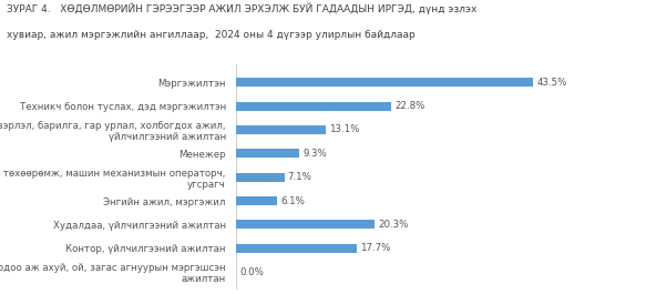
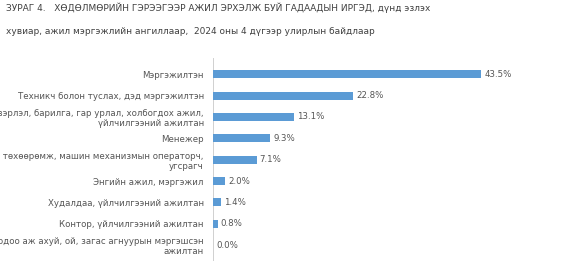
Энгийн ажил, мэргэжил: 6.1% -> 2.0%
Худалдаа, үйлчилгээний ажилтан: 20.3% -> 1.4%
Контор, үйлчилгээний ажилтан: 17.7% -> 0.8%
